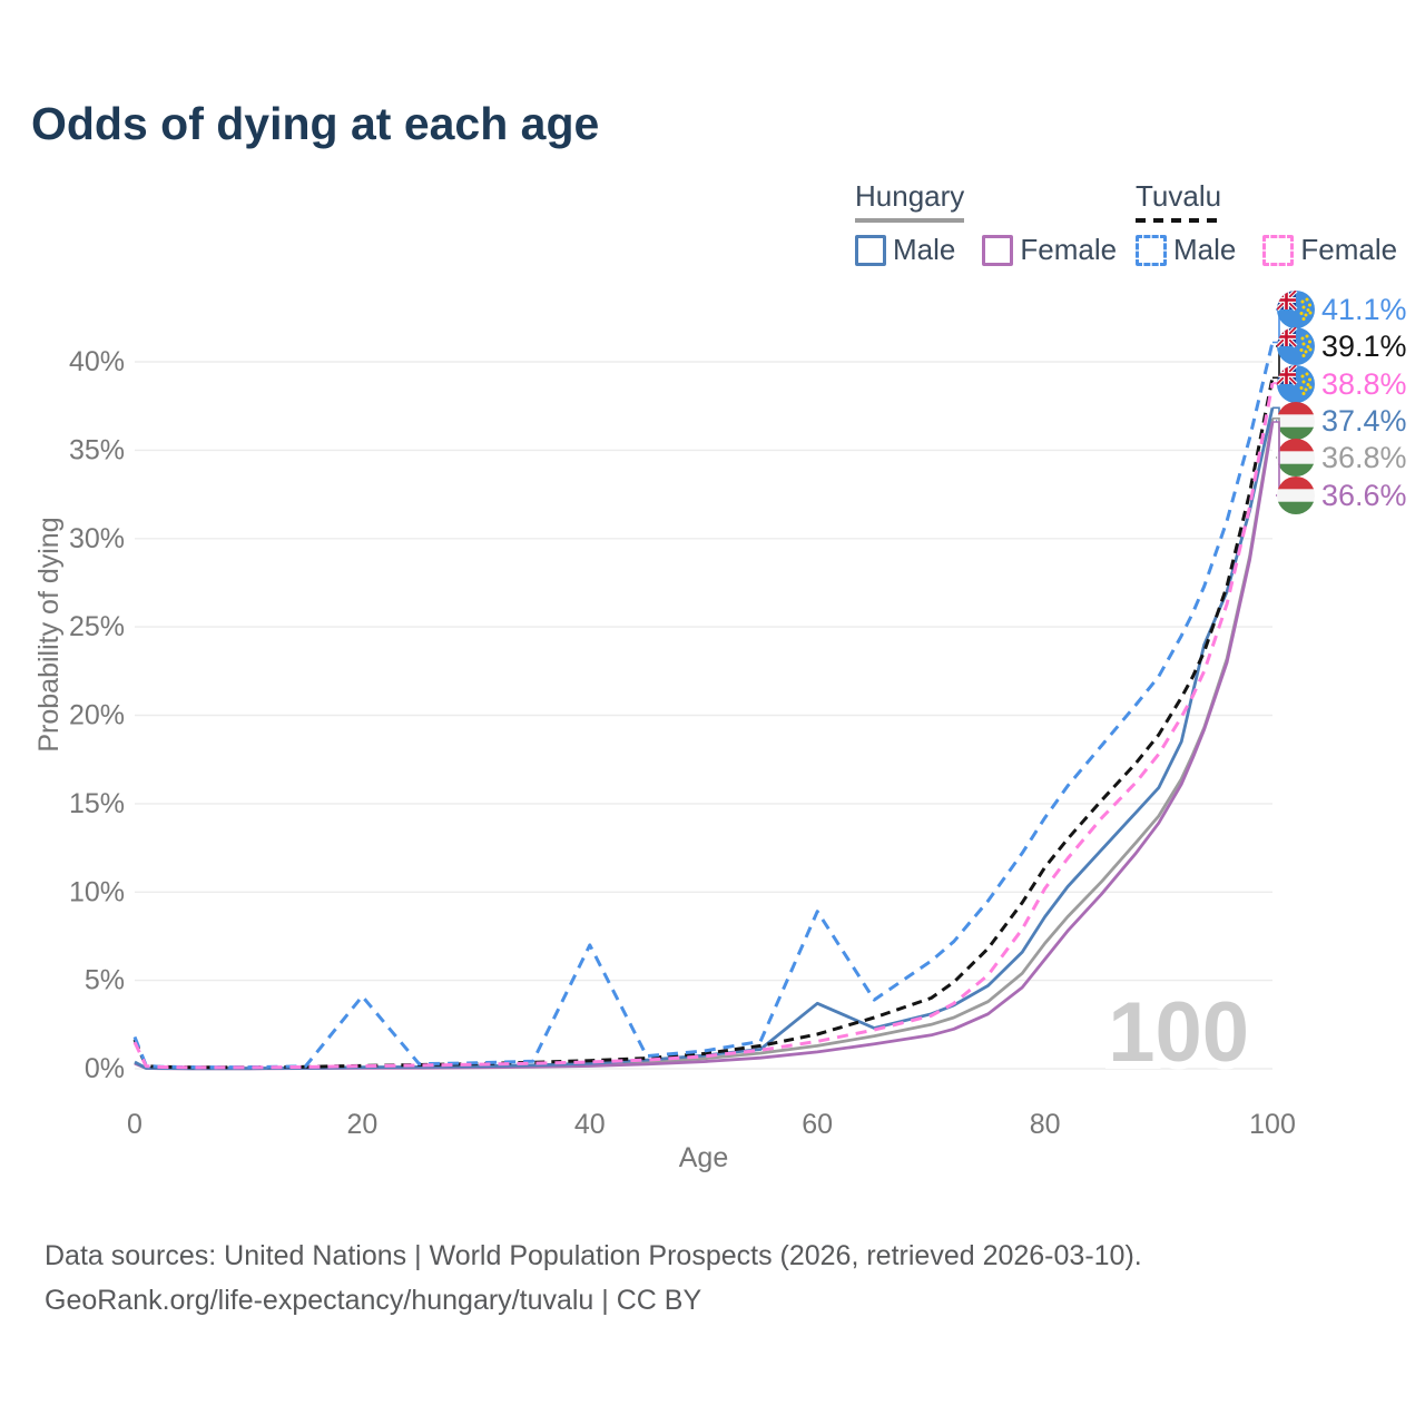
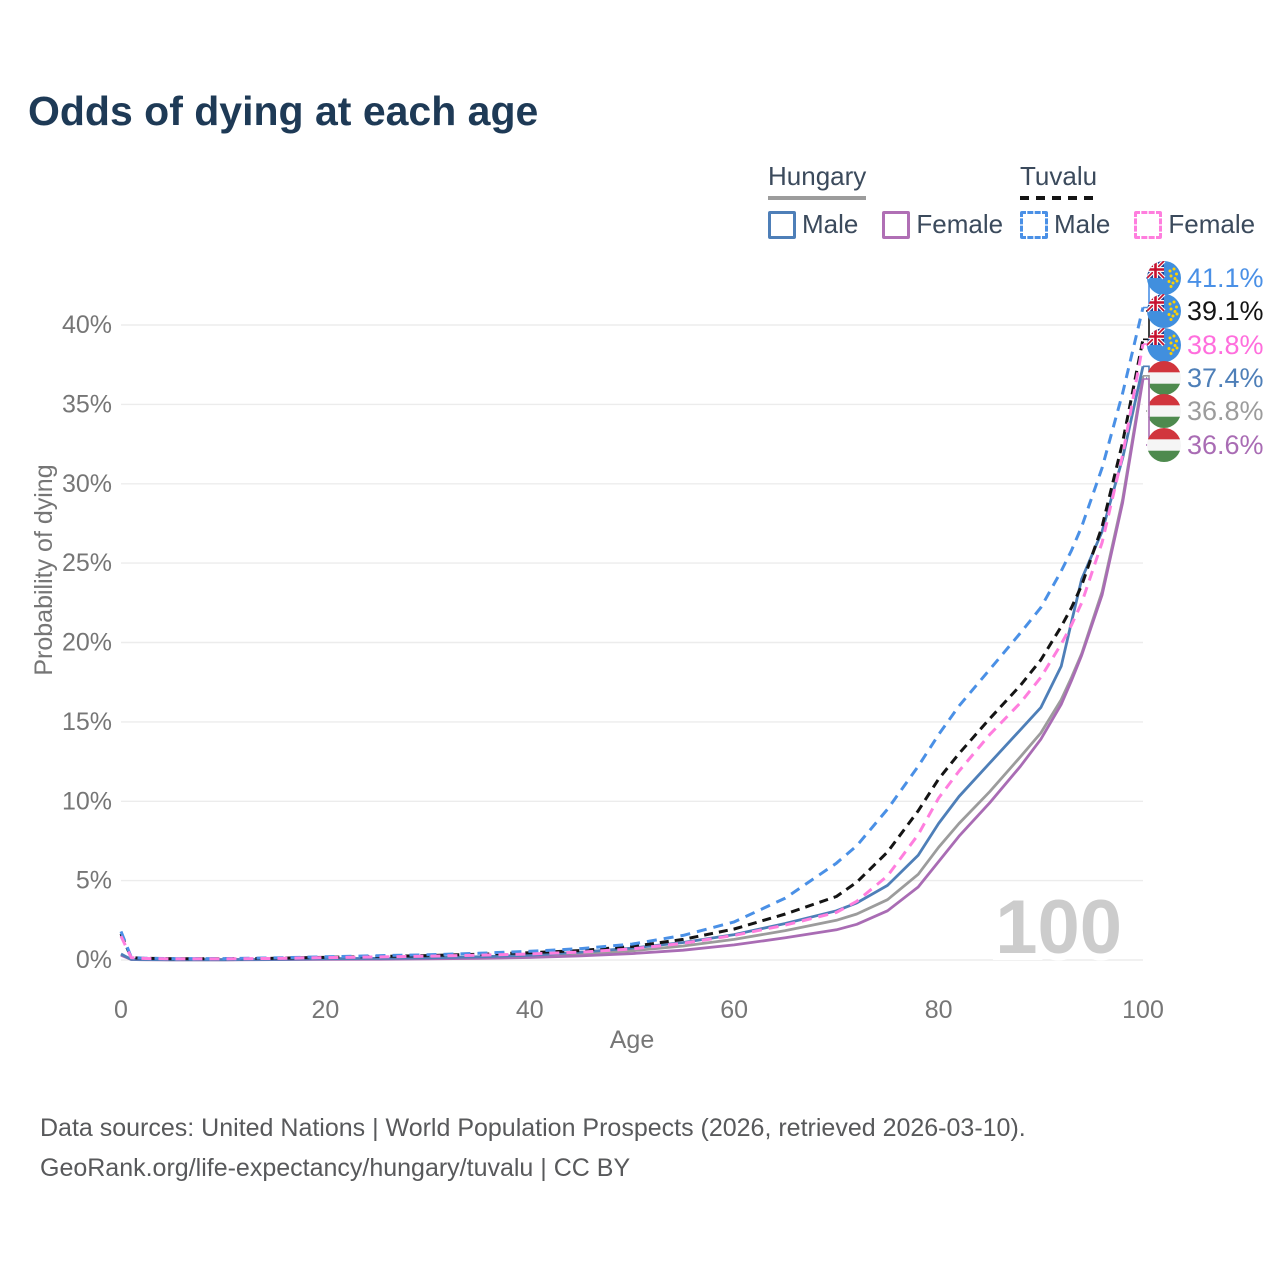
Tuvalu Male/20: 4.1% -> 0.2%
Tuvalu Male/40: 7.0% -> 0.6%
Tuvalu Male/60: 8.9% -> 2.4%
Hungary Male/60: 3.7% -> 1.6%
